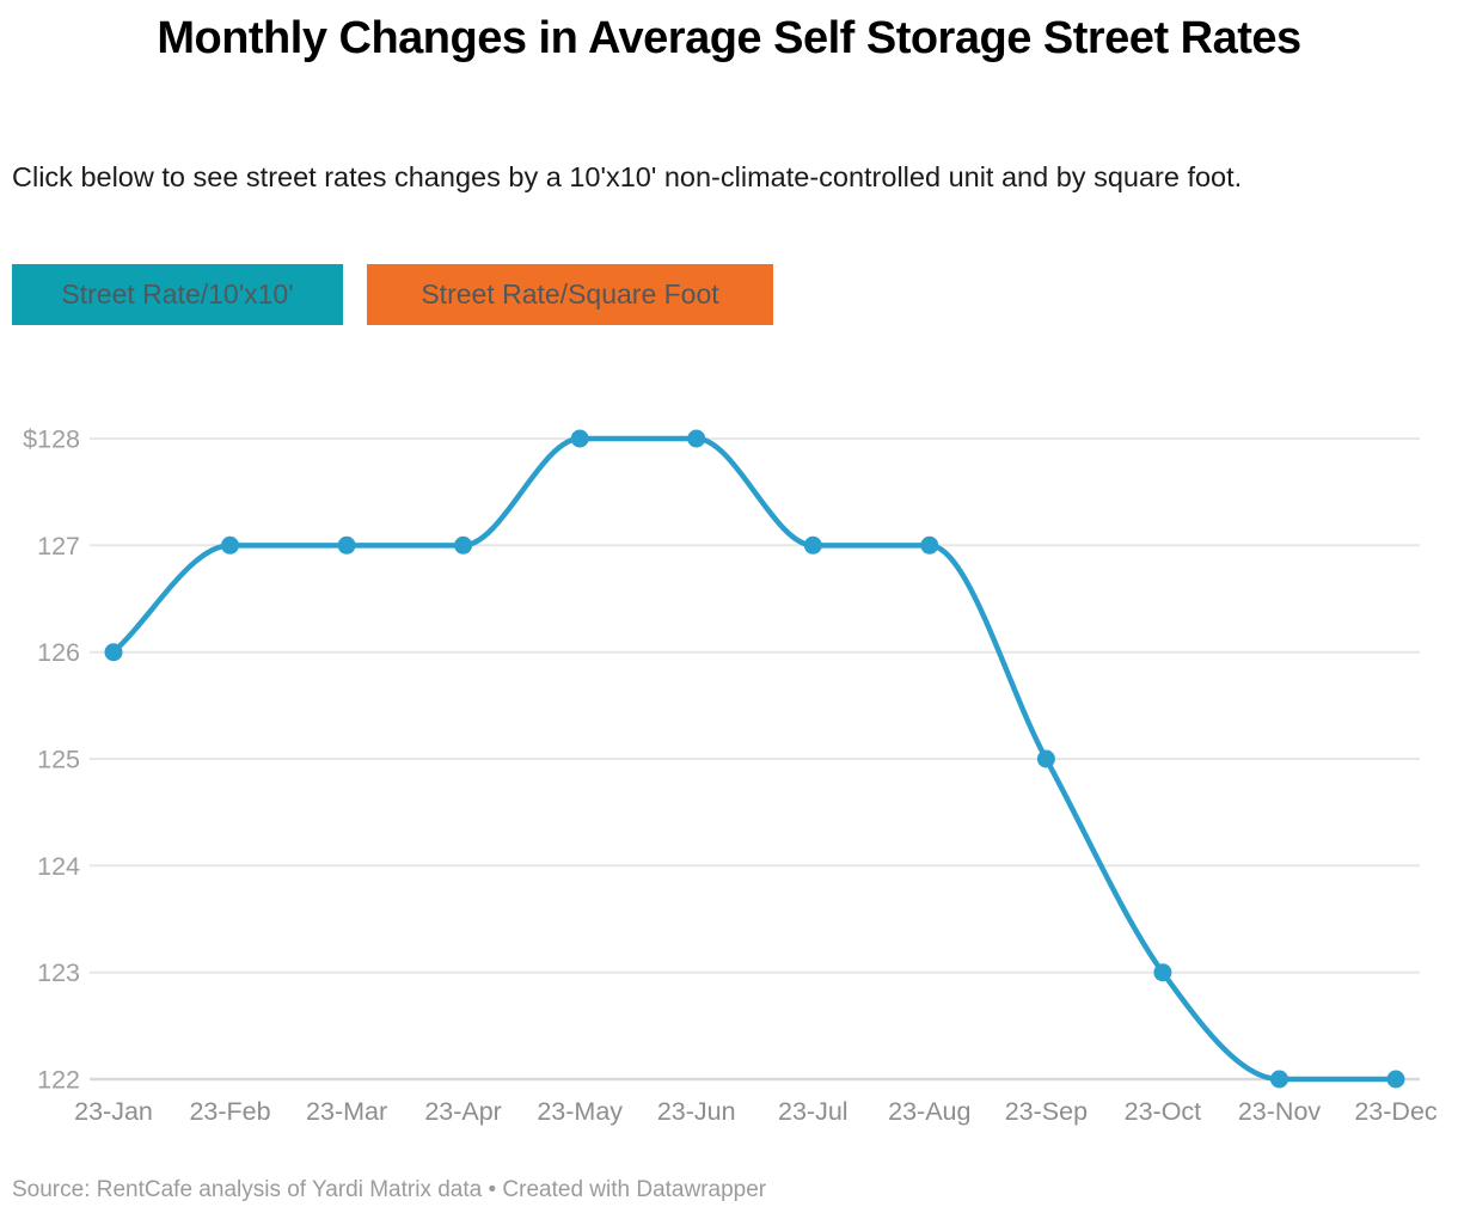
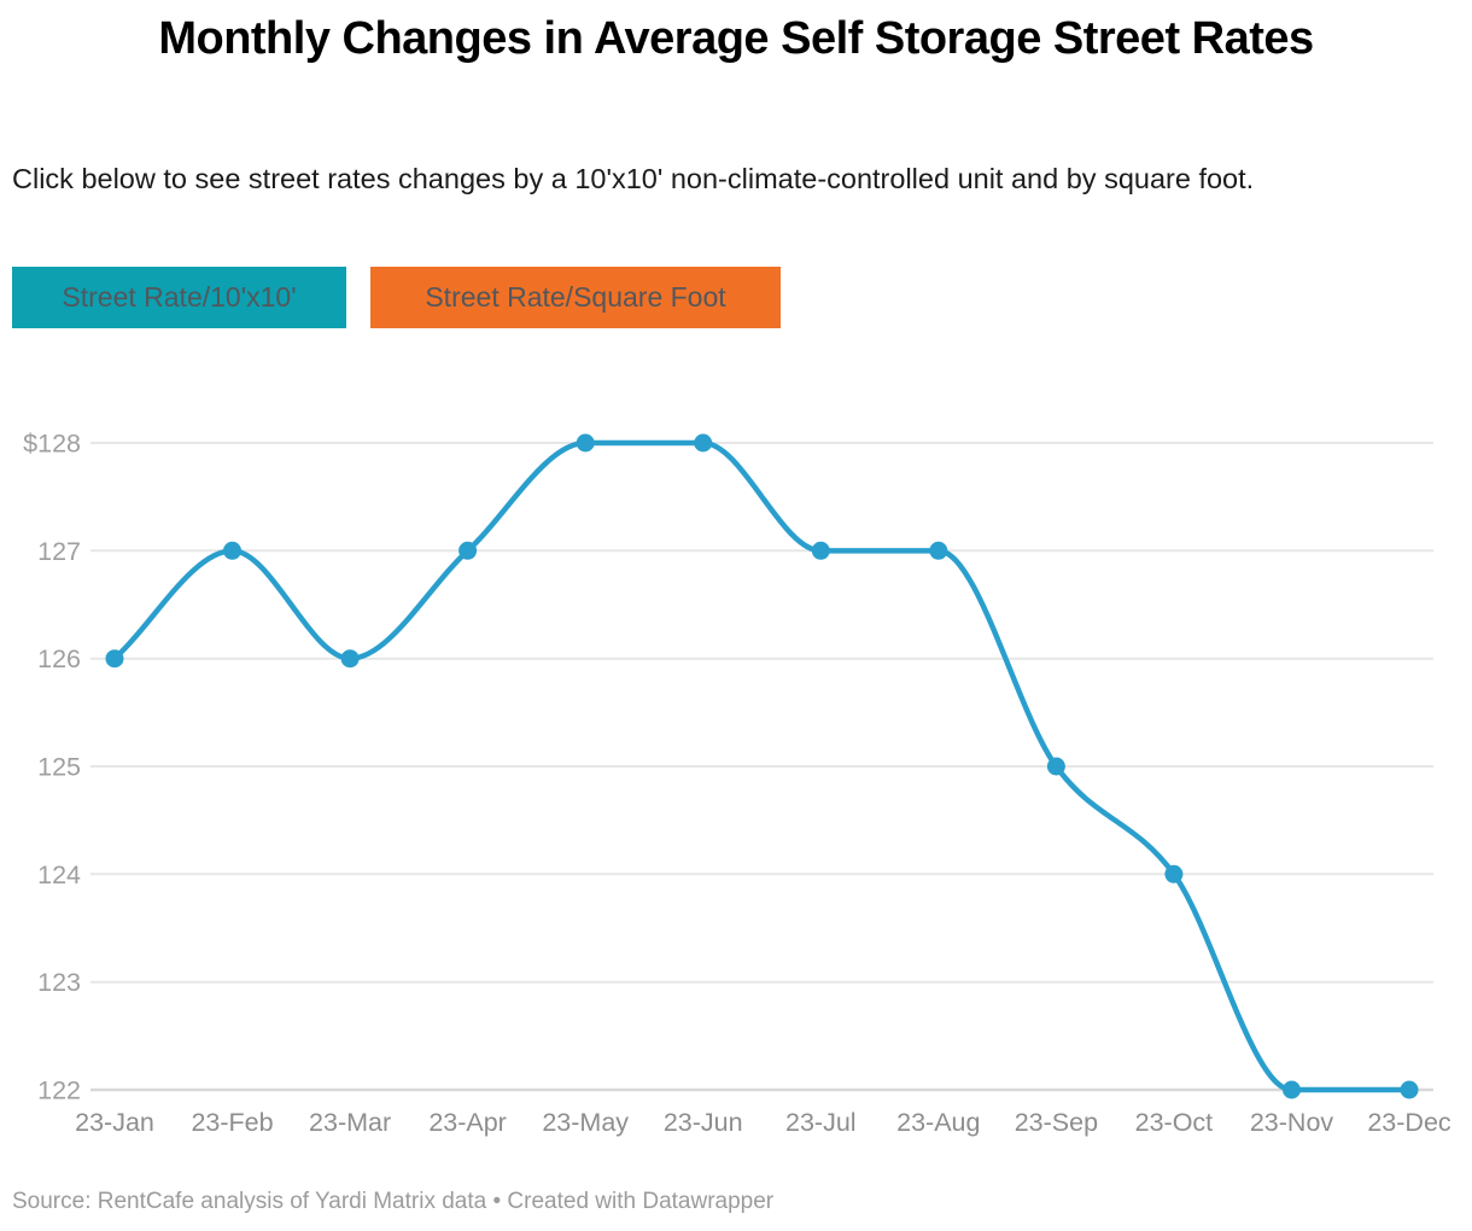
23-Mar: $127 -> $126
23-Oct: $123 -> $124
